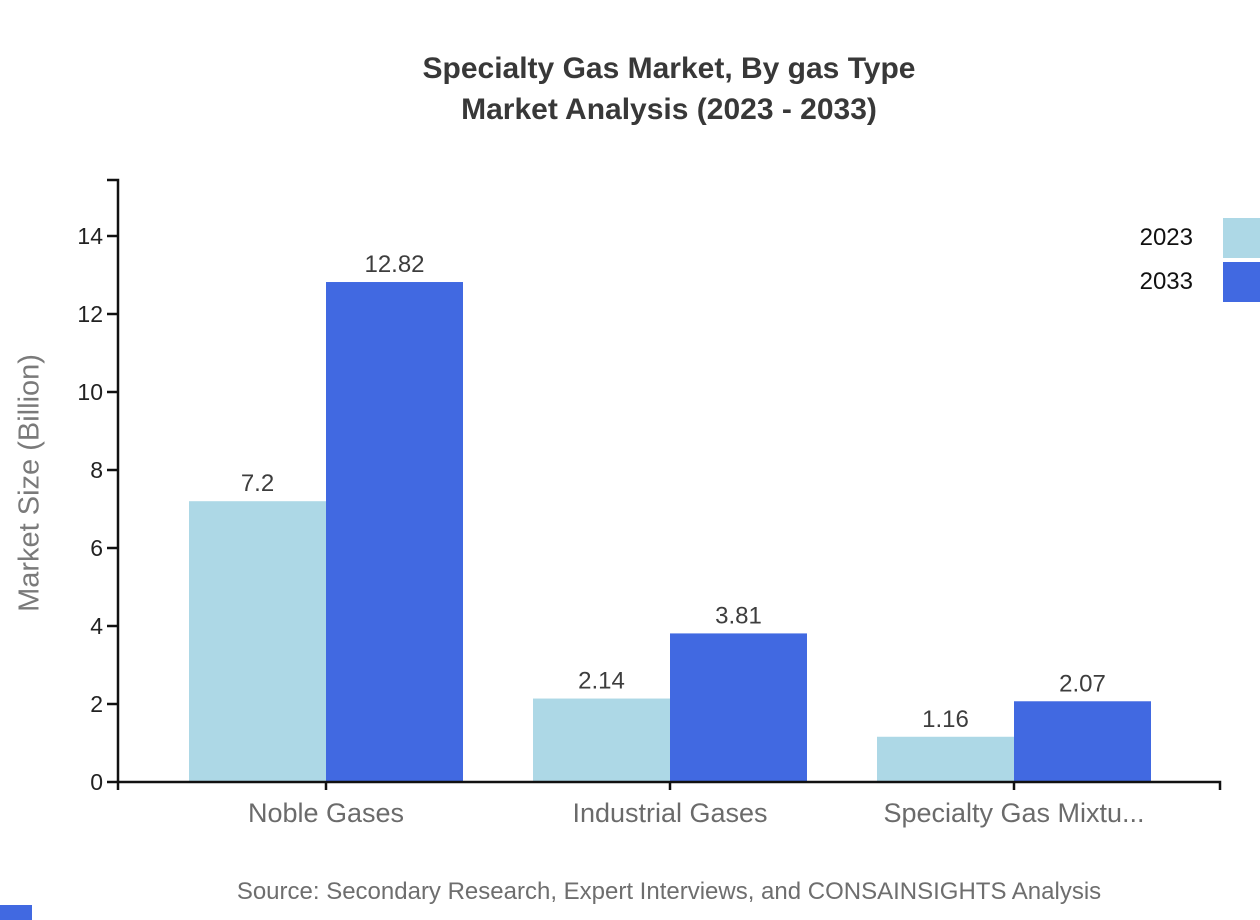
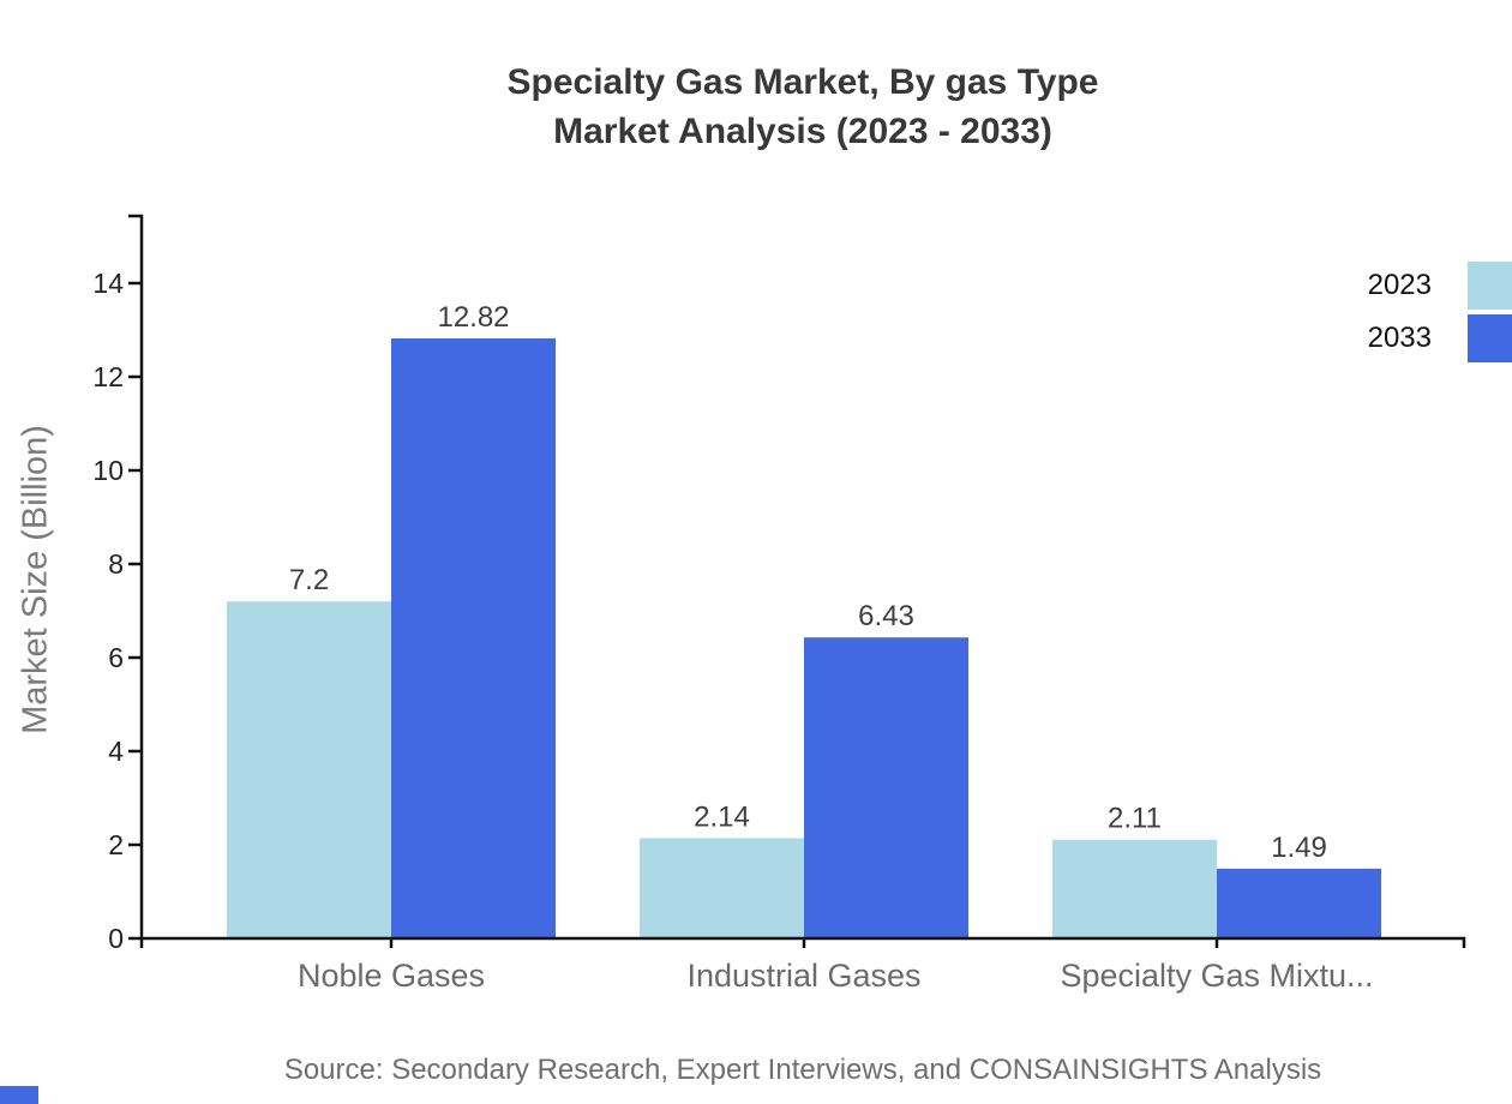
2033/Industrial Gases: 3.81 -> 6.43
2023/Specialty Gas Mixtu...: 1.16 -> 2.11
2033/Specialty Gas Mixtu...: 2.07 -> 1.49
